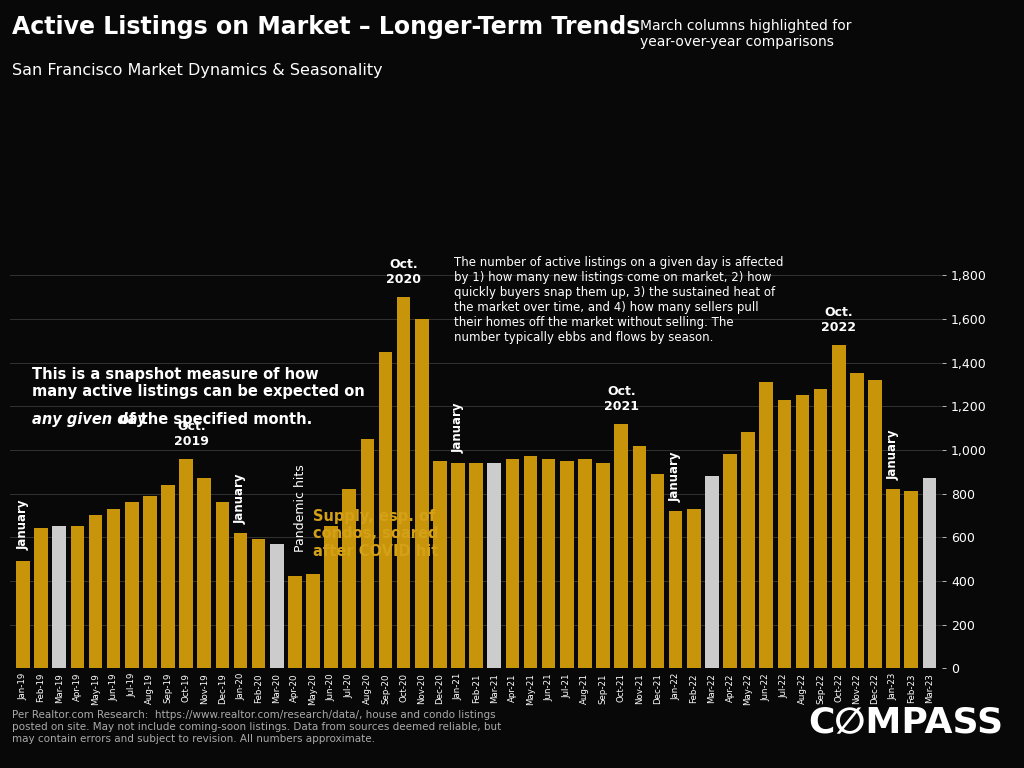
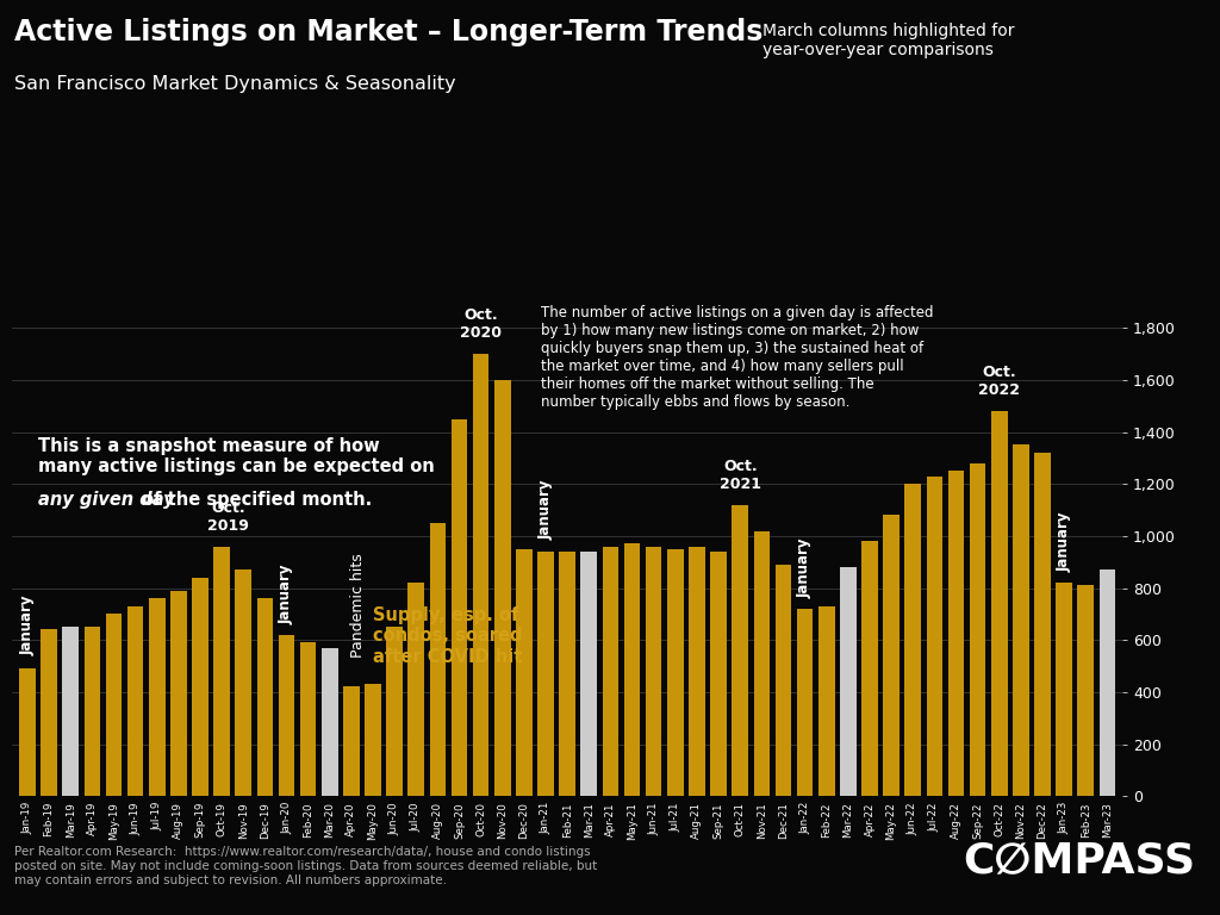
Jun-22: 1,310 -> 1,200
